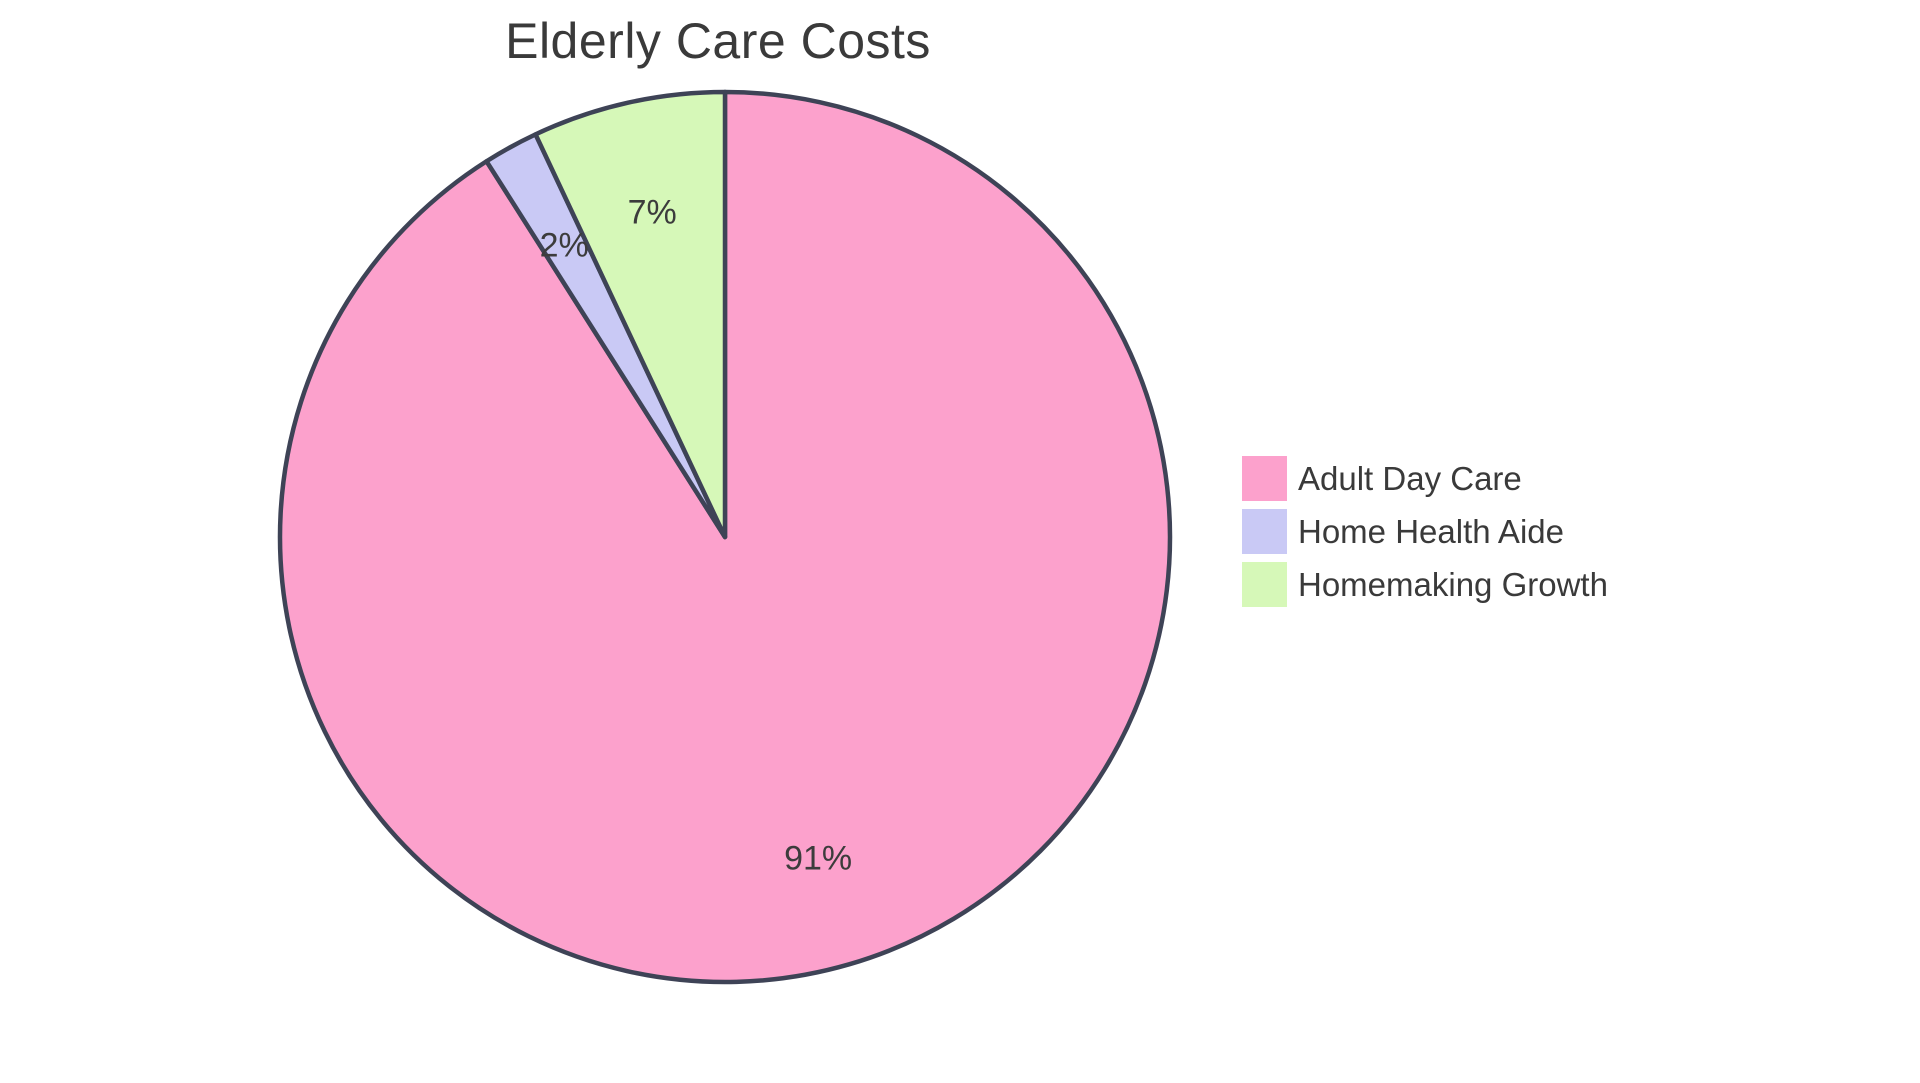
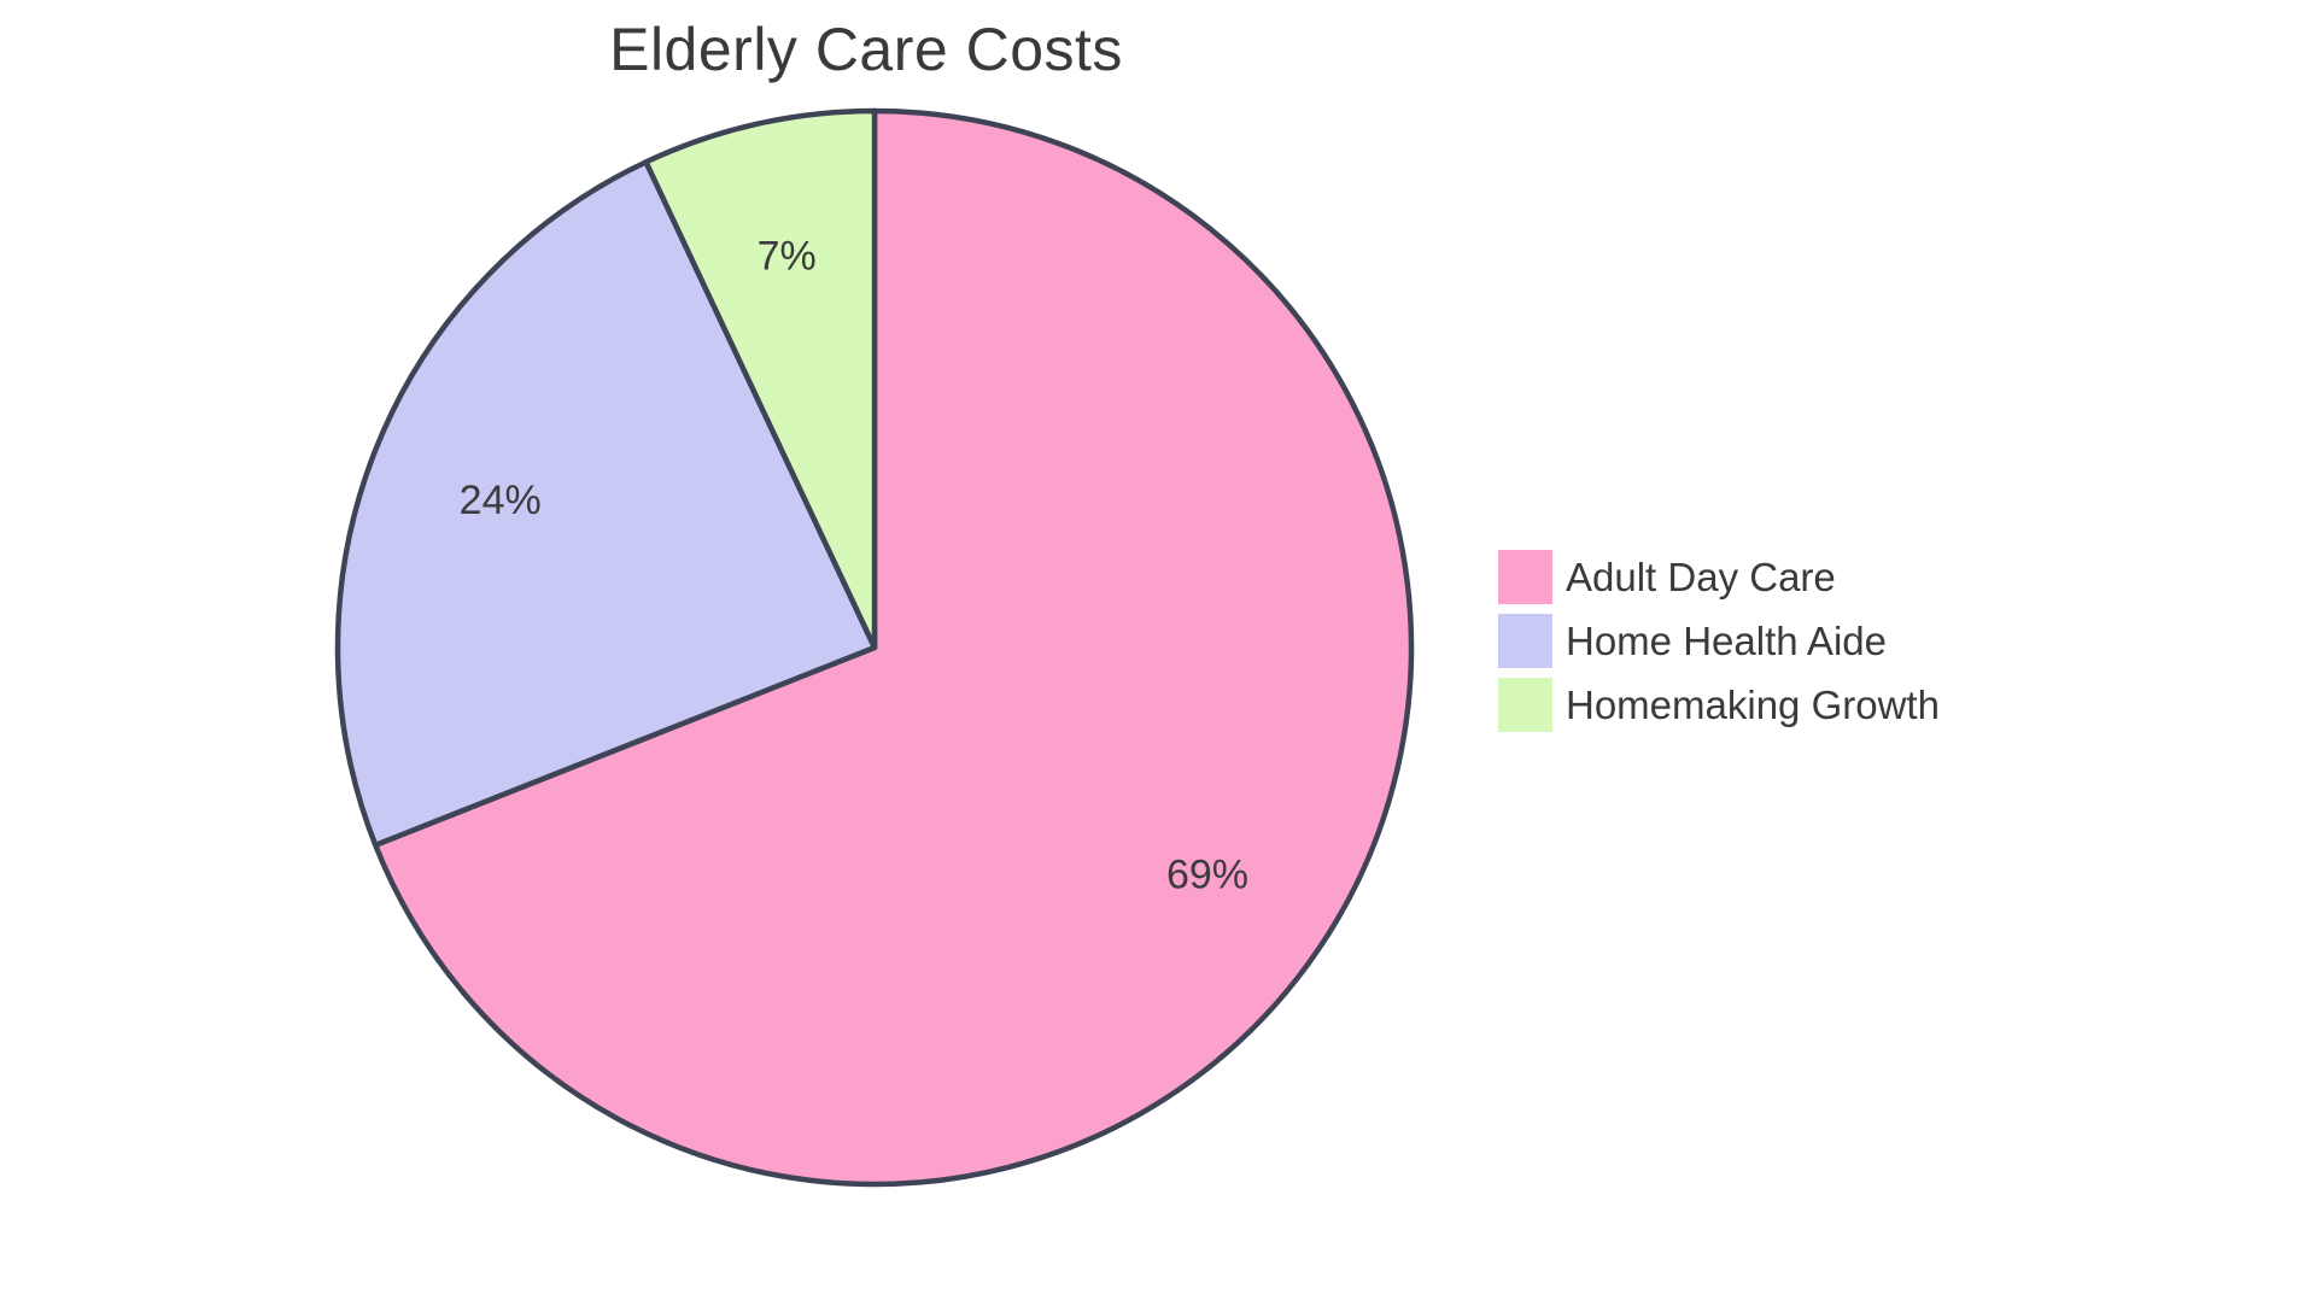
Adult Day Care: 91% -> 69%
Home Health Aide: 2% -> 24%
